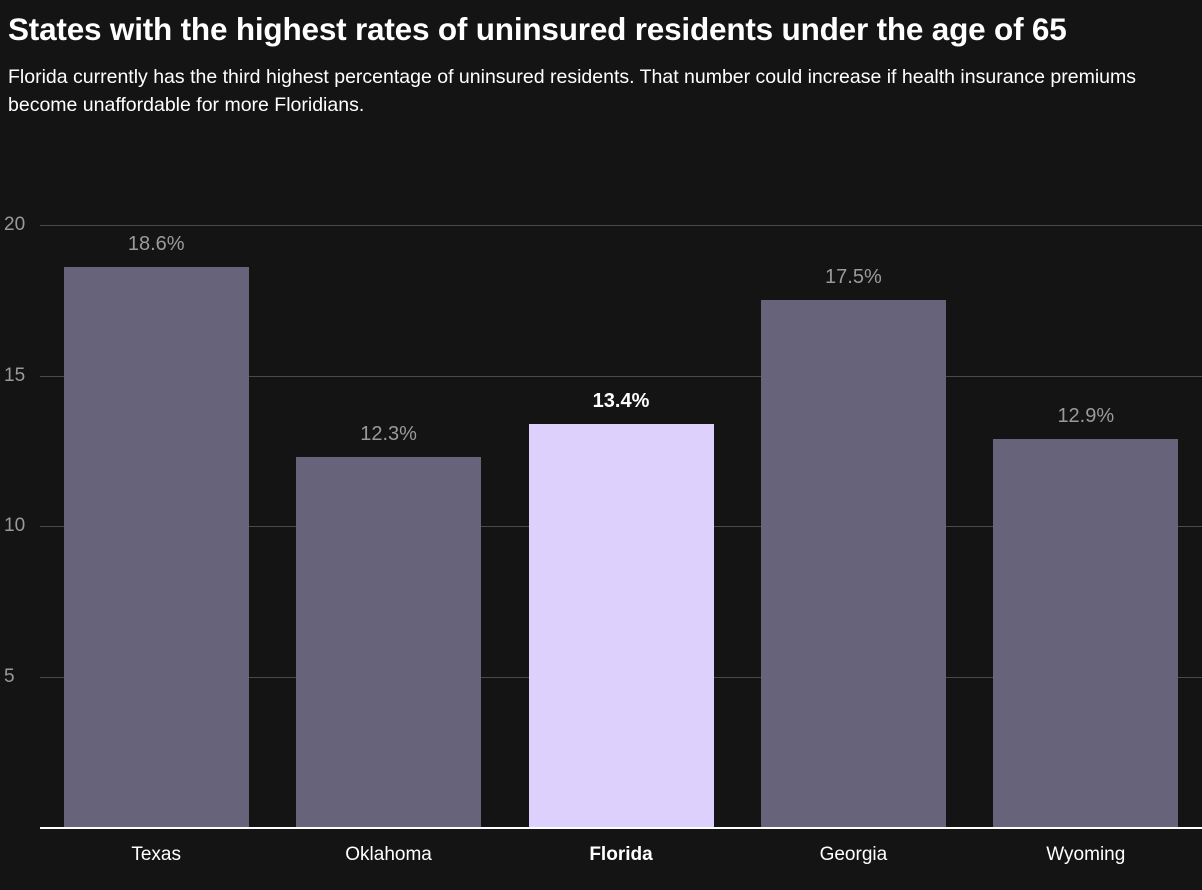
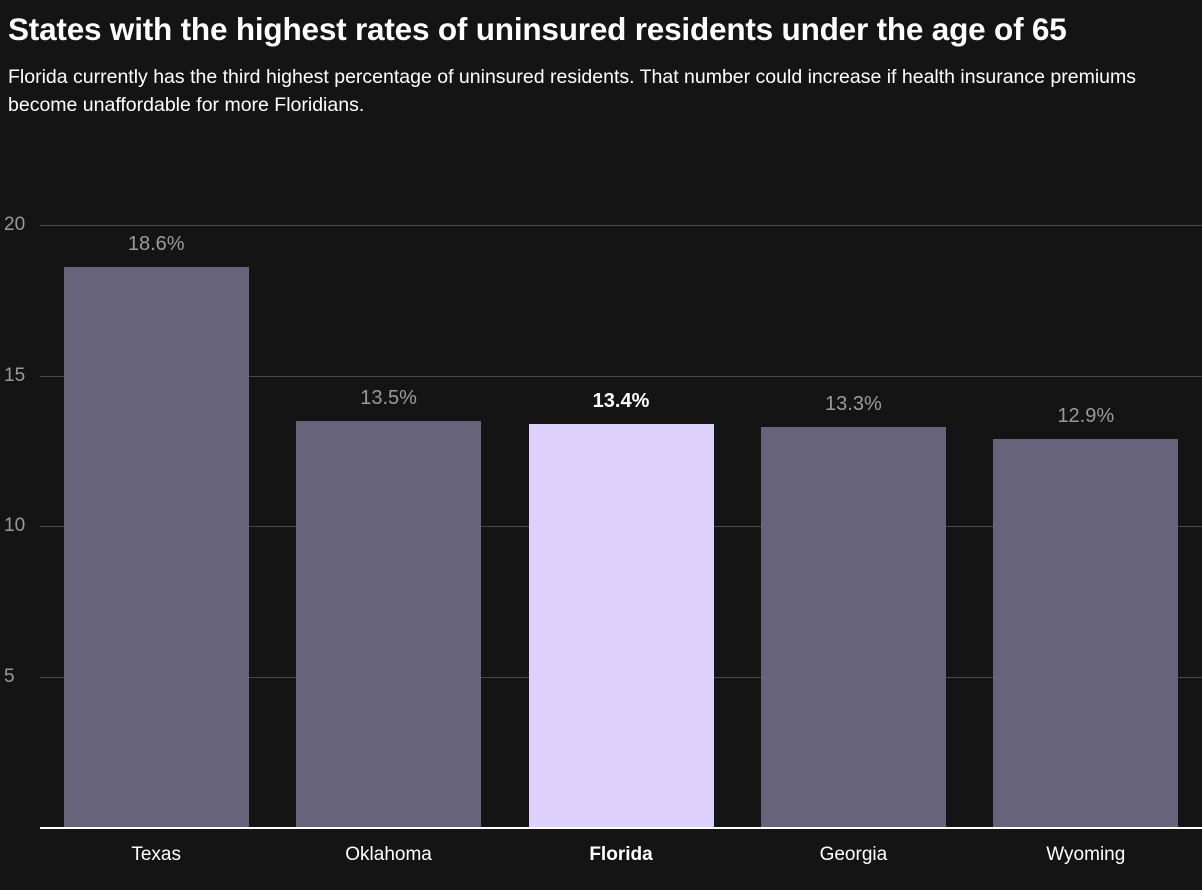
Oklahoma: 12.3% -> 13.5%
Georgia: 17.5% -> 13.3%
